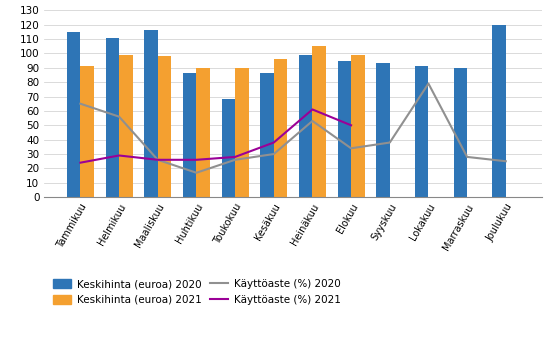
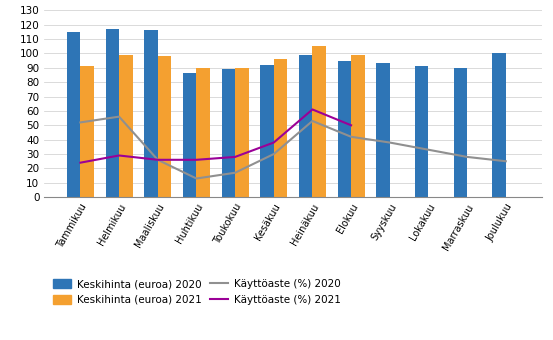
Käyttöaste (%) 2020/Tammikuu: 65 -> 52
Keskihinta (euroa) 2020/Helmikuu: 111 -> 117
Käyttöaste (%) 2020/Huhtikuu: 17 -> 13
Keskihinta (euroa) 2020/Toukokuu: 68 -> 89
Käyttöaste (%) 2020/Toukokuu: 26 -> 17
Keskihinta (euroa) 2020/Kesäkuu: 86 -> 92
Käyttöaste (%) 2020/Elokuu: 34 -> 42
Käyttöaste (%) 2020/Lokakuu: 79 -> 33
Keskihinta (euroa) 2020/Joulukuu: 120 -> 100
